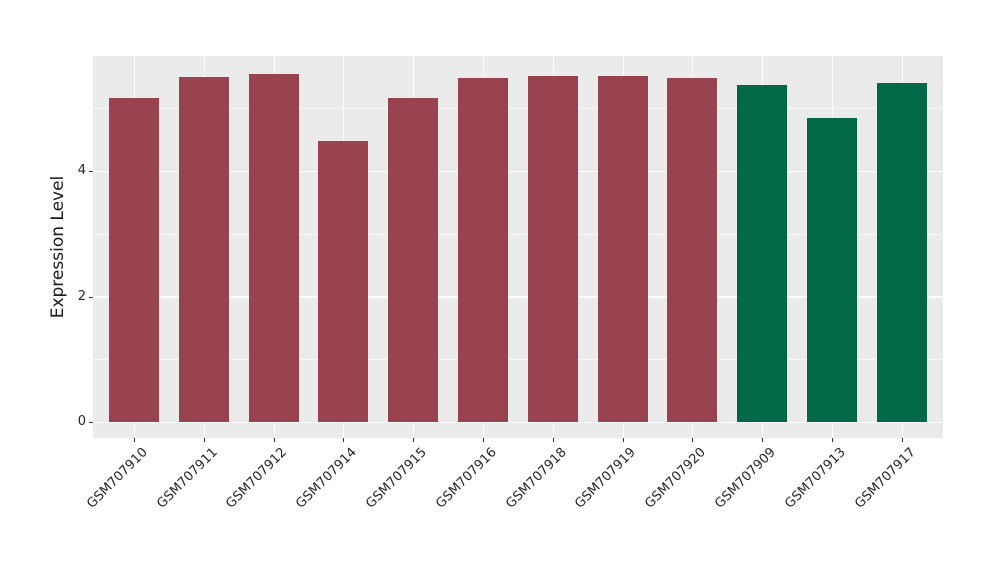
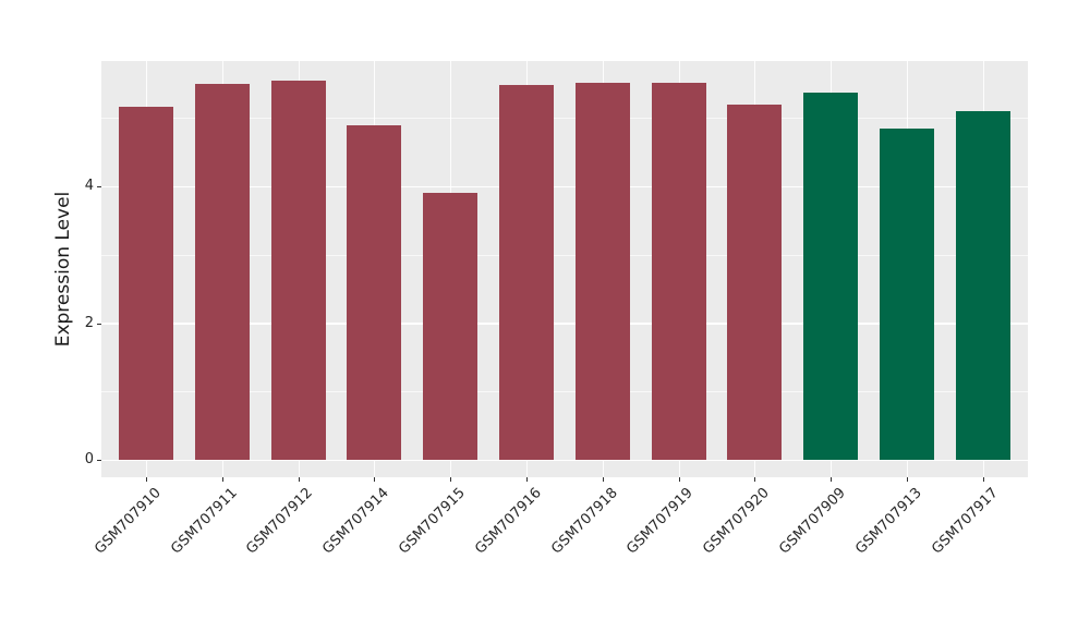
GSM707914: 4.5 -> 4.9
GSM707915: 5.2 -> 3.9
GSM707920: 5.5 -> 5.2
GSM707917: 5.4 -> 5.1
